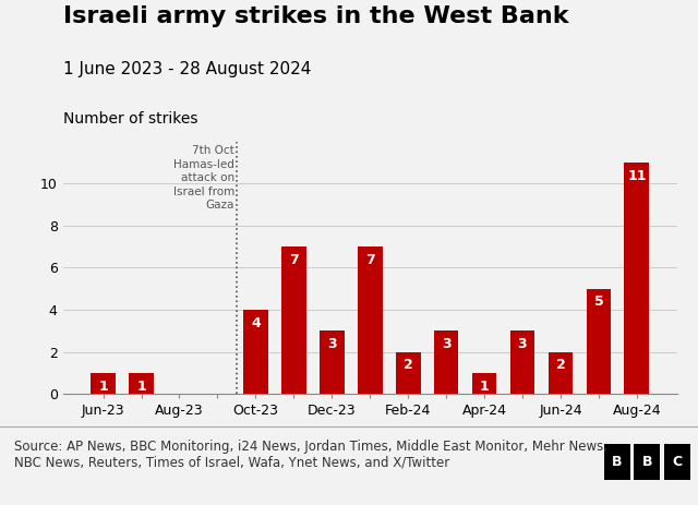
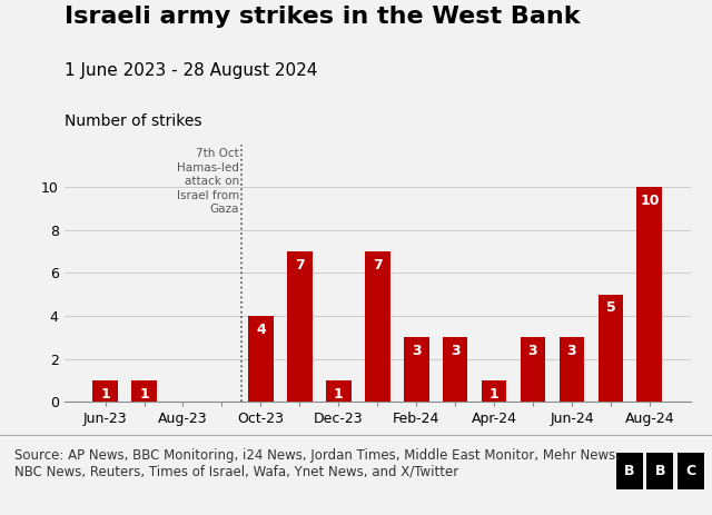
Dec-23: 3 -> 1
Feb-24: 2 -> 3
Jun-24: 2 -> 3
Aug-24: 11 -> 10
